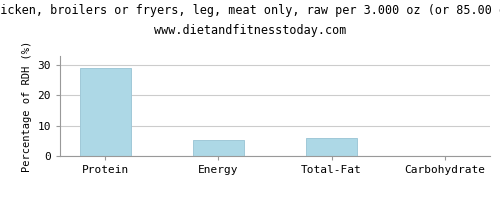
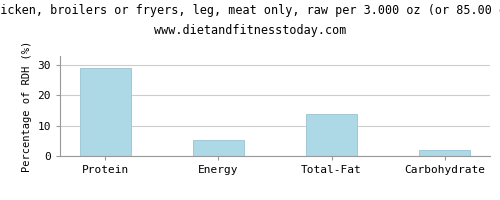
Total-Fat: 6.1 -> 14.0
Carbohydrate: 0.1 -> 2.0
